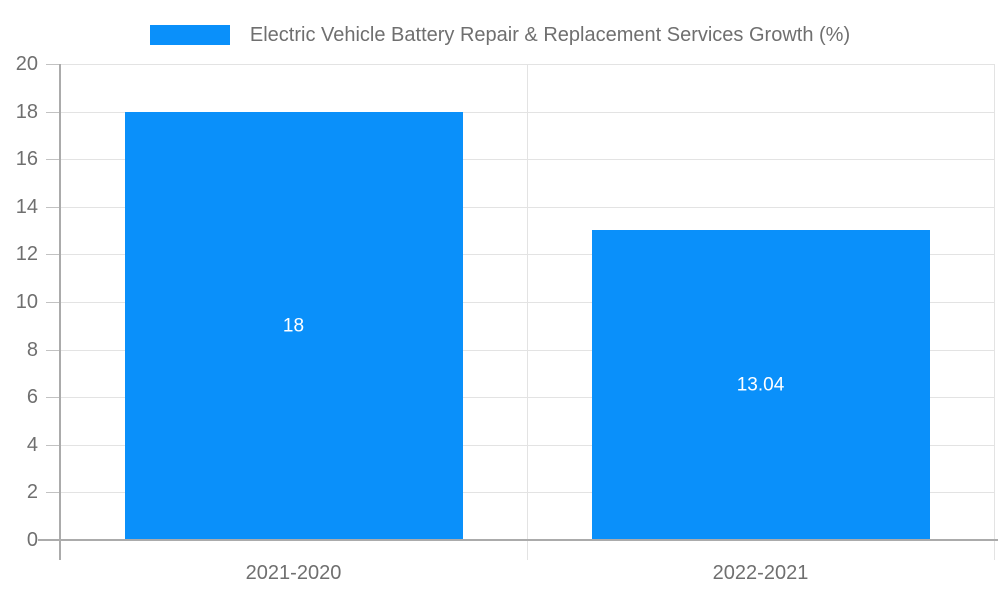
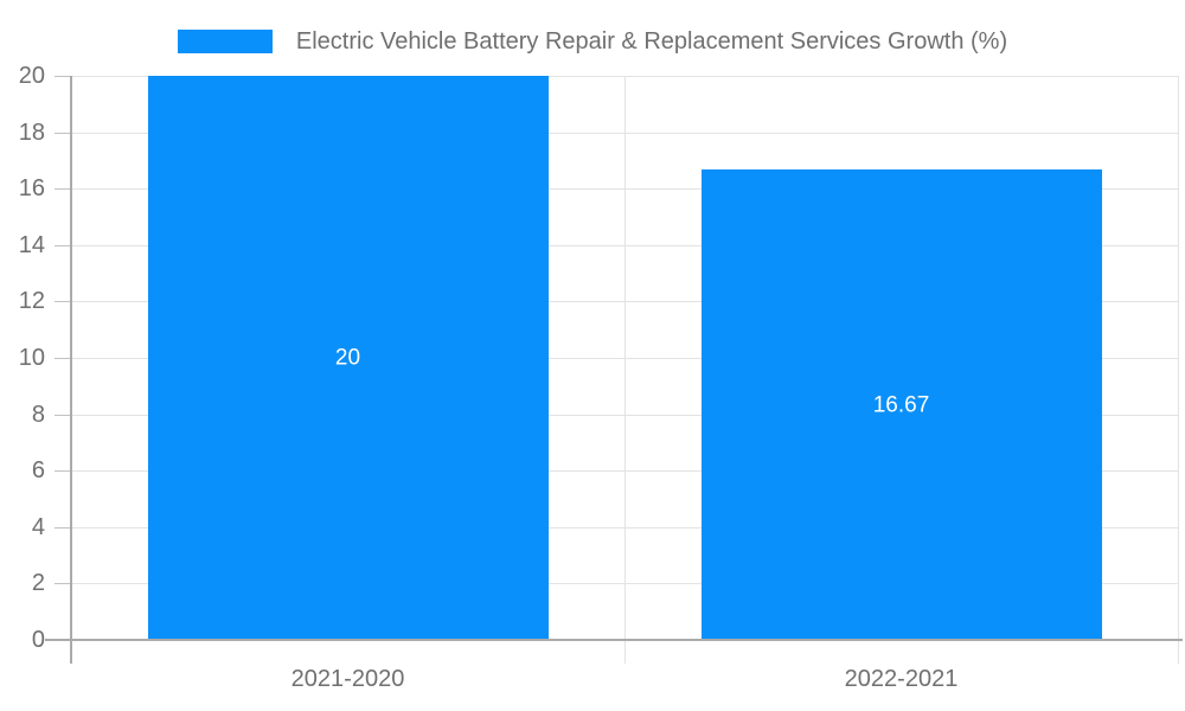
2021-2020: 18 -> 20
2022-2021: 13.04 -> 16.67
